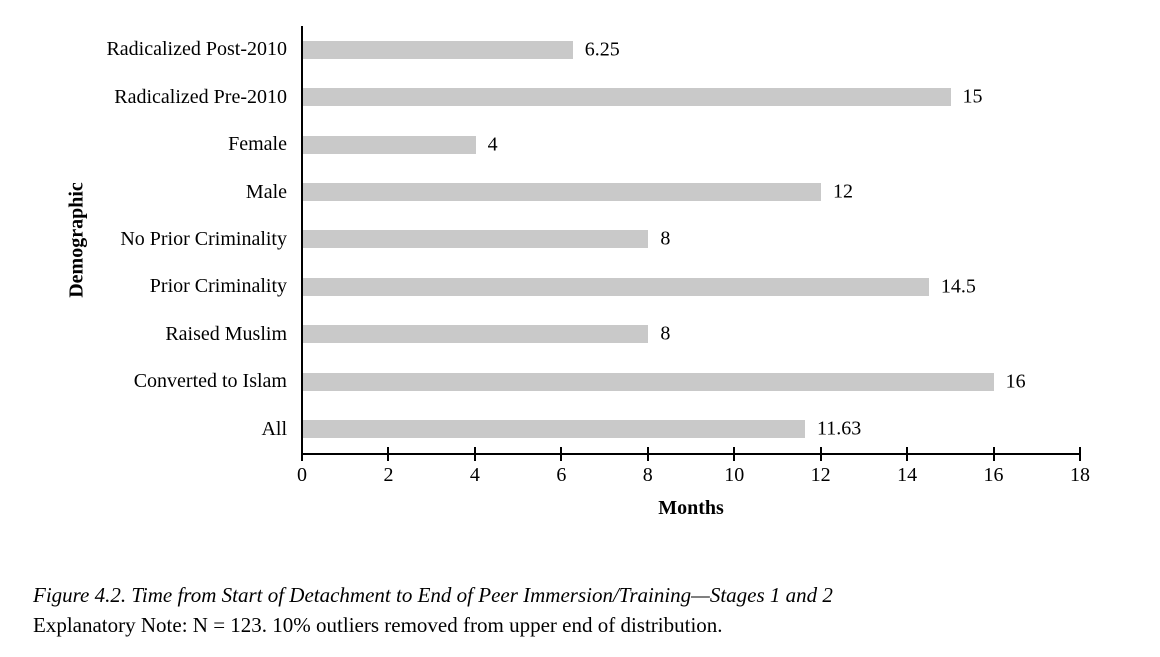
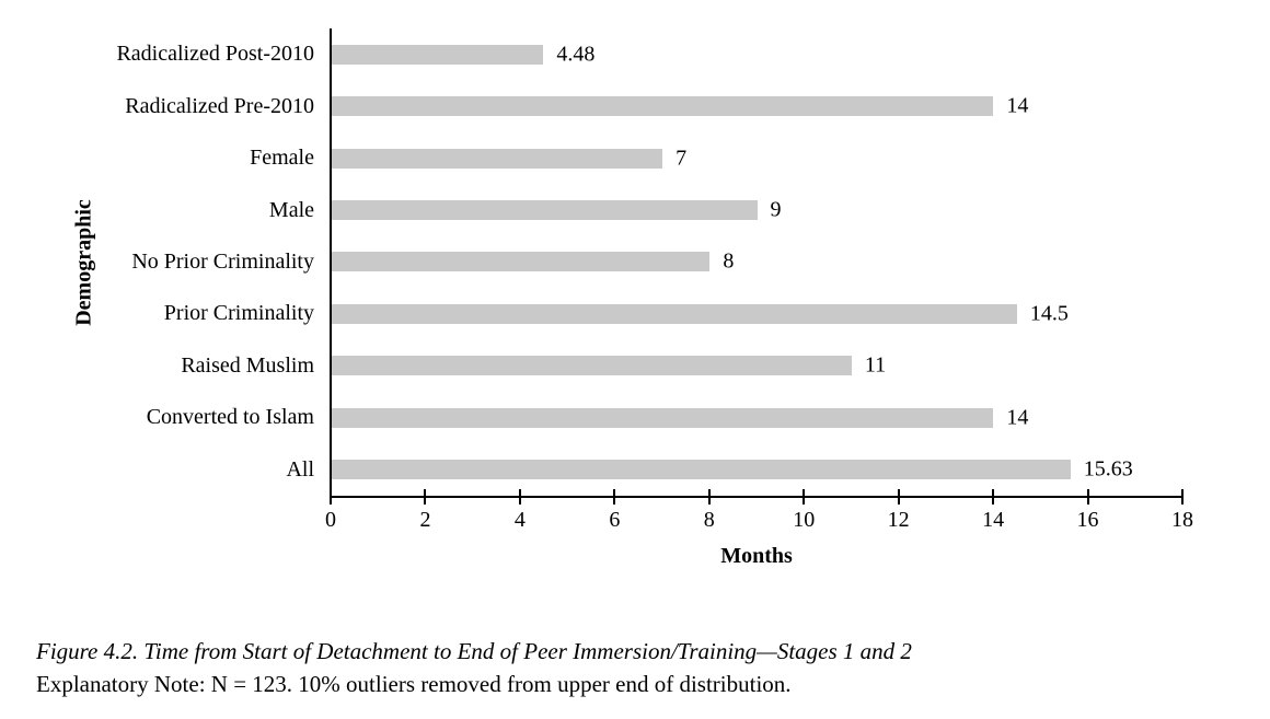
Radicalized Post-2010: 6.25 -> 4.48
Radicalized Pre-2010: 15 -> 14
Female: 4 -> 7
Male: 12 -> 9
Raised Muslim: 8 -> 11
Converted to Islam: 16 -> 14
All: 11.63 -> 15.63
